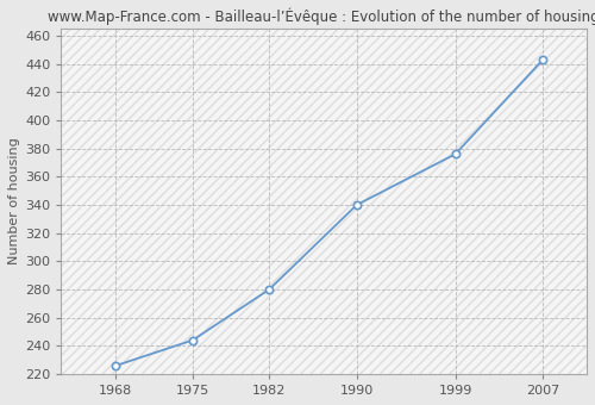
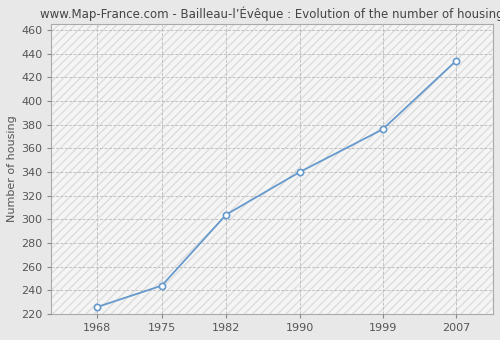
1982: 280 -> 304
2007: 443 -> 434
